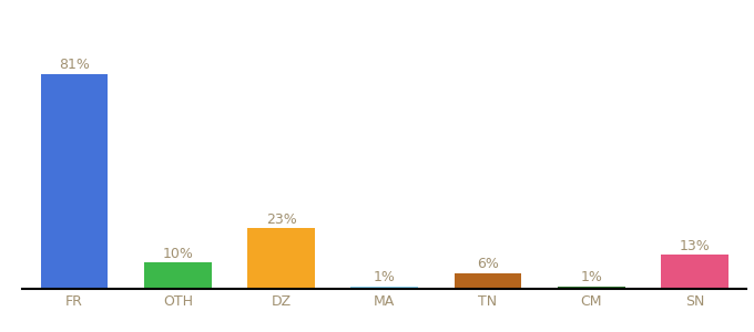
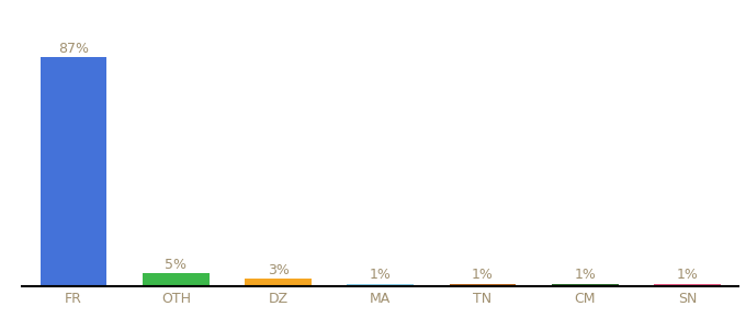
FR: 81% -> 87%
OTH: 10% -> 5%
DZ: 23% -> 3%
TN: 6% -> 1%
SN: 13% -> 1%
